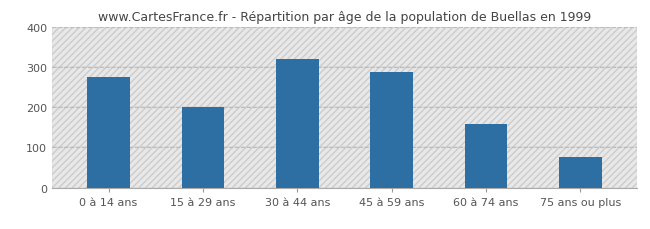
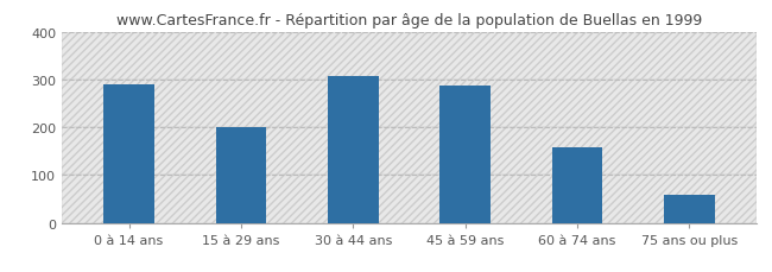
0 à 14 ans: 275 -> 290
30 à 44 ans: 320 -> 306
75 ans ou plus: 75 -> 58
